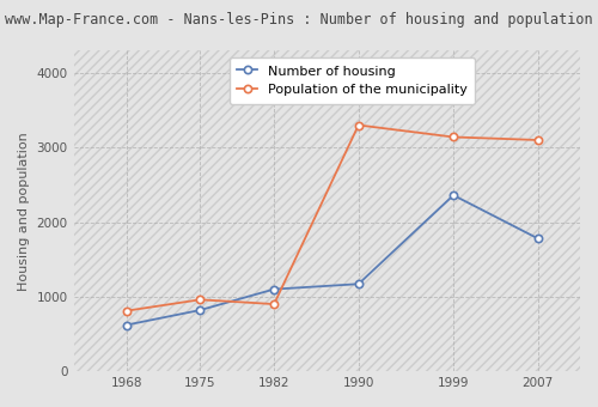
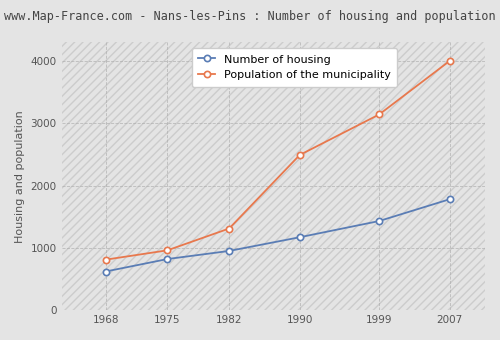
Number of housing/1982: 1100 -> 950
Population of the municipality/1982: 900 -> 1310
Population of the municipality/1990: 3300 -> 2490
Number of housing/1999: 2360 -> 1430
Population of the municipality/2007: 3100 -> 4000
